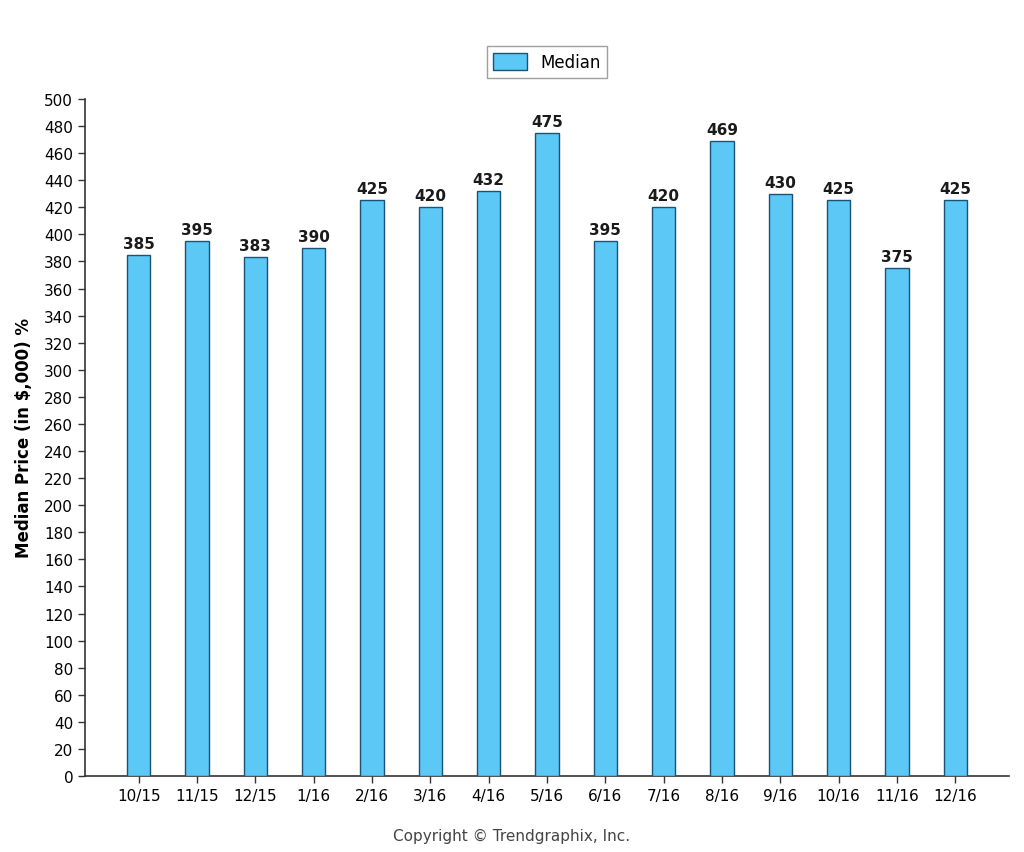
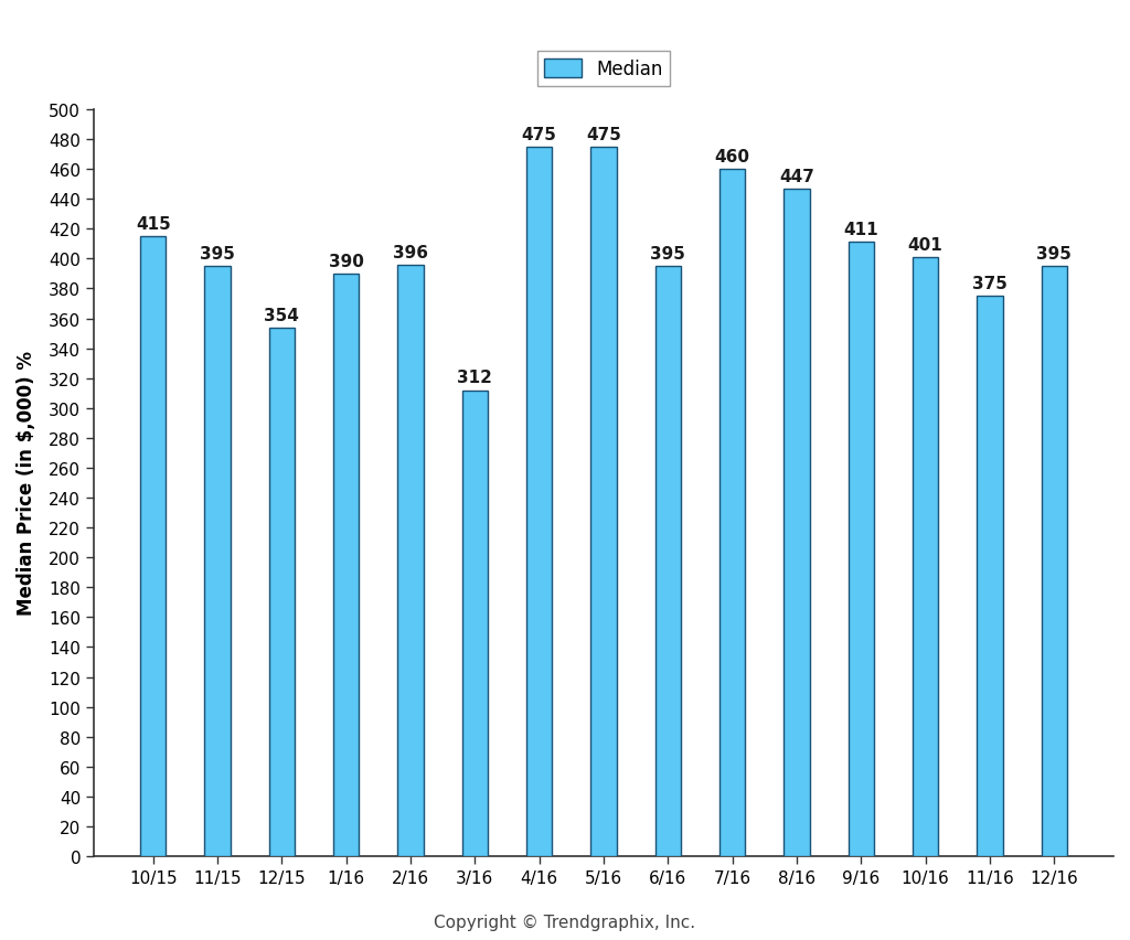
10/15: 385 -> 415
12/15: 383 -> 354
2/16: 425 -> 396
3/16: 420 -> 312
4/16: 432 -> 475
7/16: 420 -> 460
8/16: 469 -> 447
9/16: 430 -> 411
10/16: 425 -> 401
12/16: 425 -> 395
